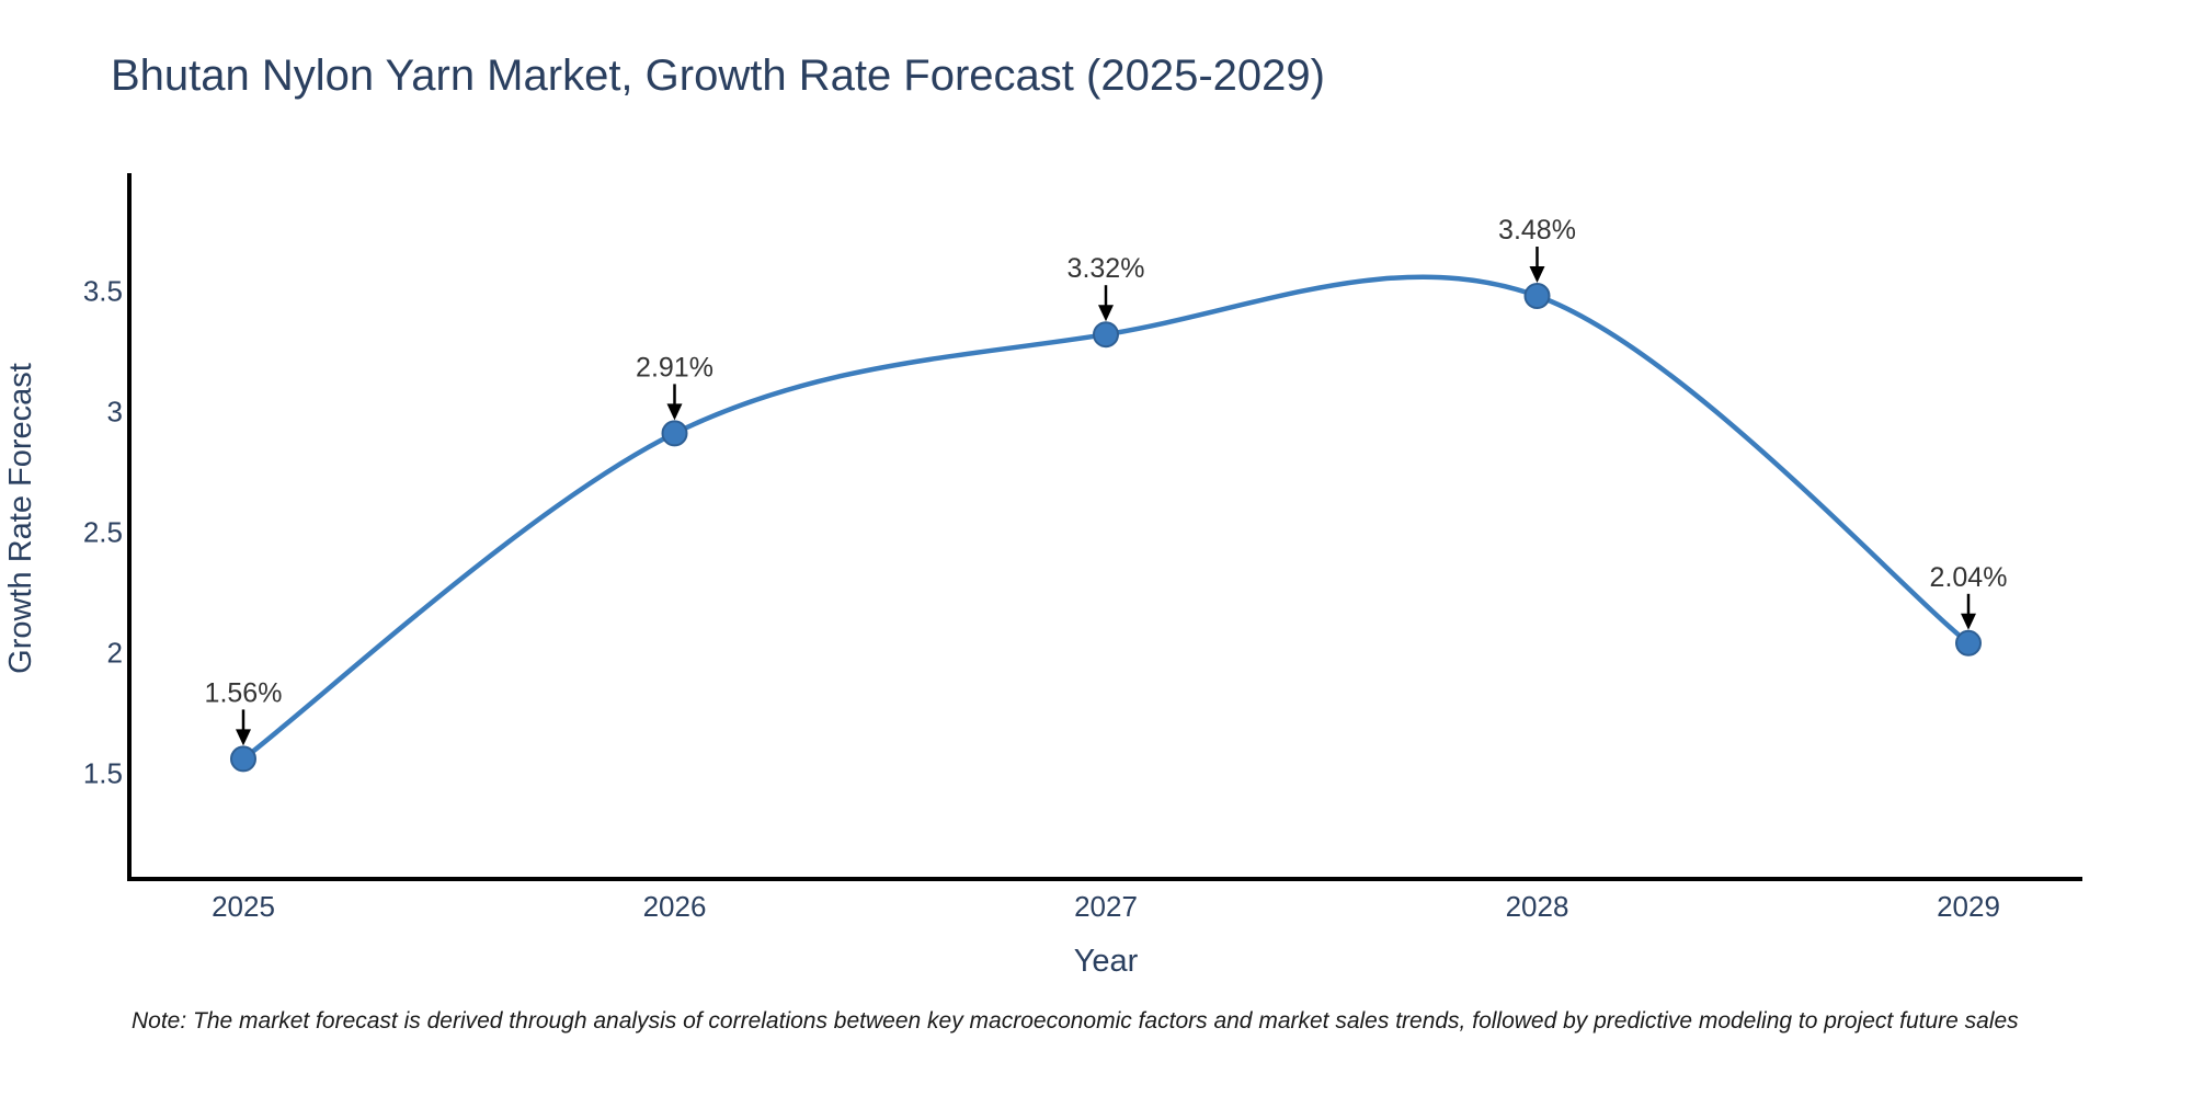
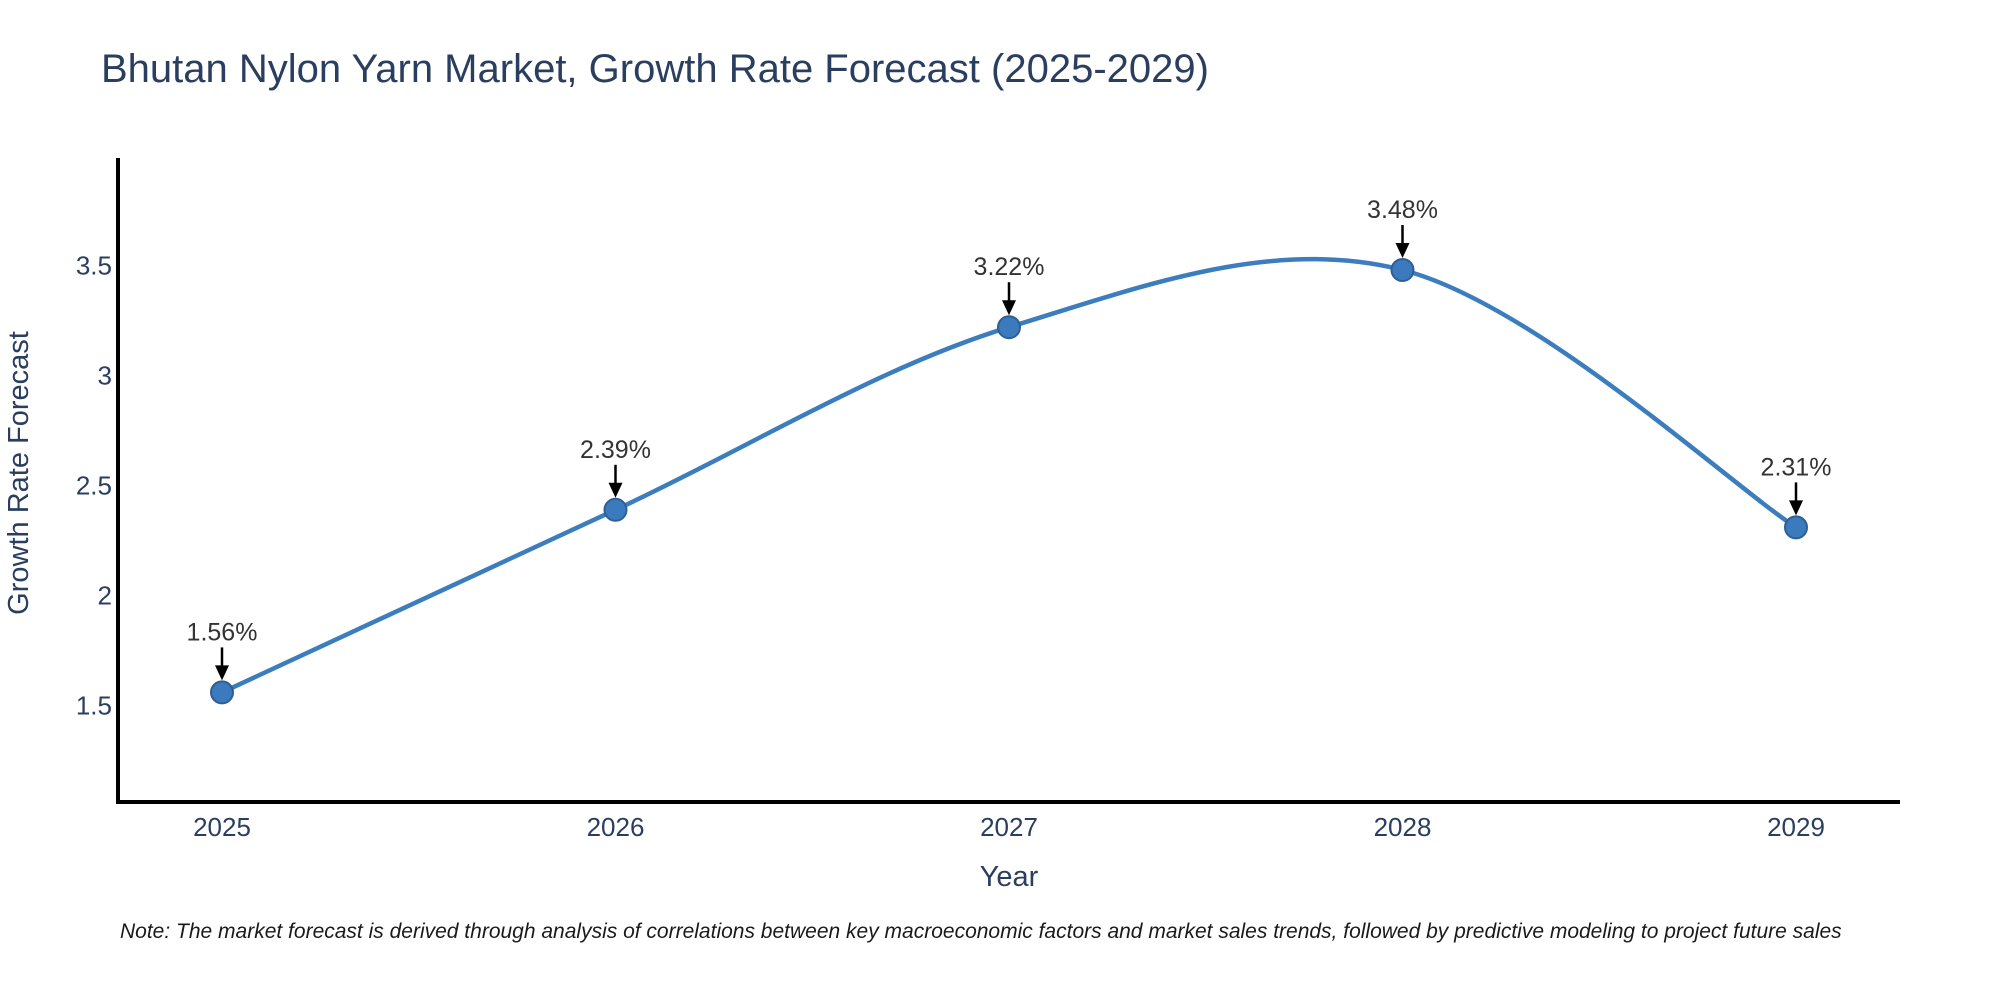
2026: 2.91% -> 2.39%
2027: 3.32% -> 3.22%
2029: 2.04% -> 2.31%
